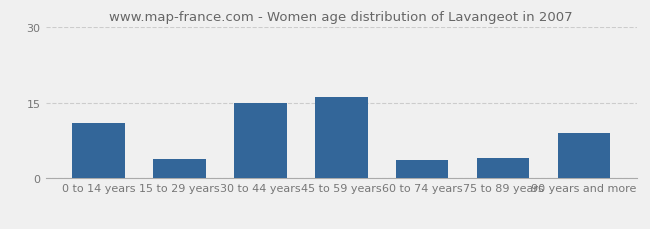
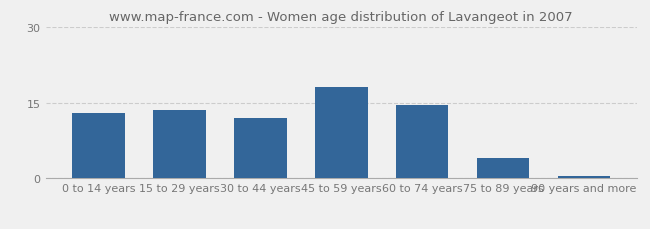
0 to 14 years: 11.0 -> 13.0
15 to 29 years: 3.8 -> 13.5
30 to 44 years: 15.0 -> 12.0
45 to 59 years: 16.0 -> 18.0
60 to 74 years: 3.6 -> 14.5
90 years and more: 9.0 -> 0.5
